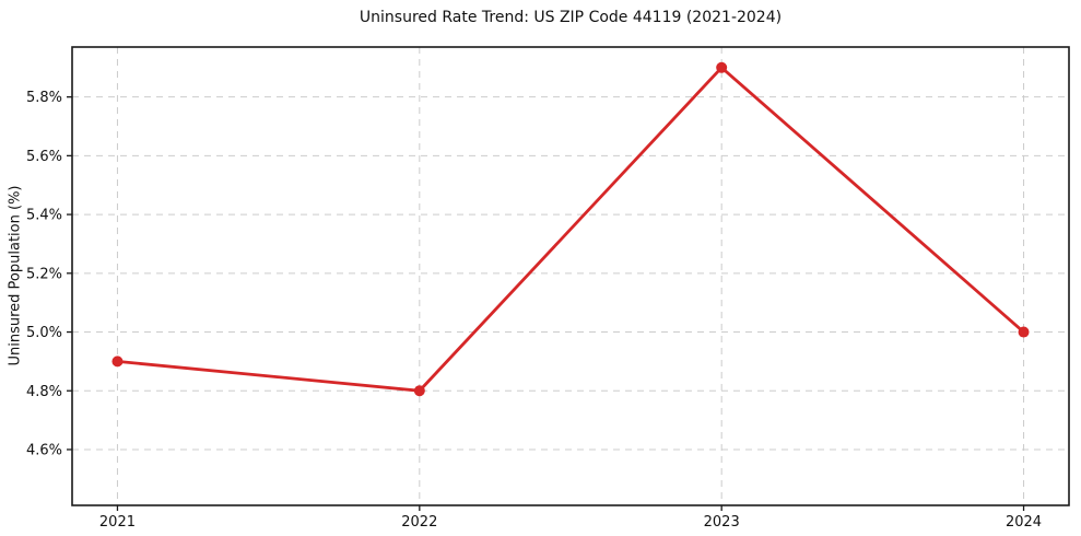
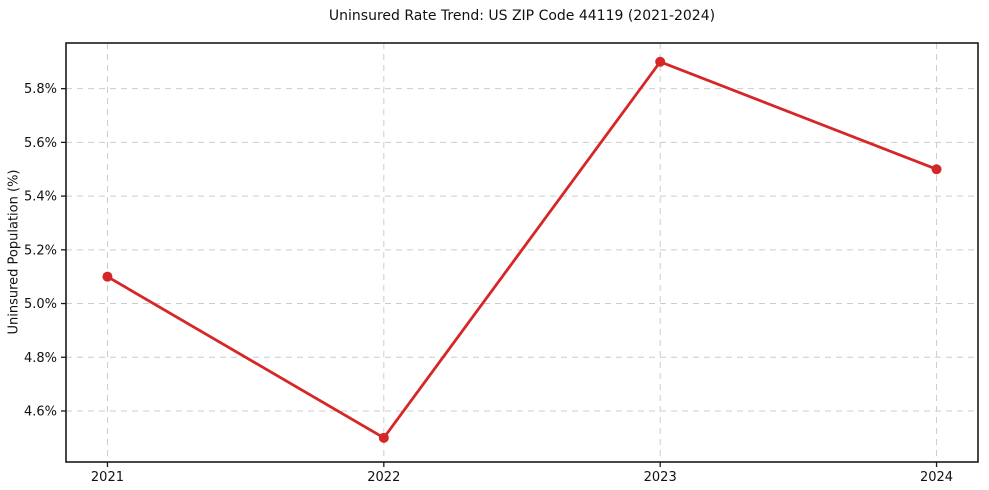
2021: 4.9% -> 5.1%
2022: 4.8% -> 4.5%
2024: 5.0% -> 5.5%
